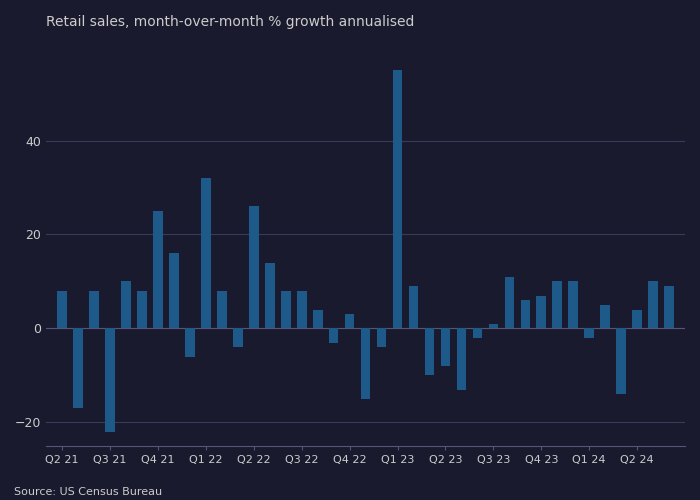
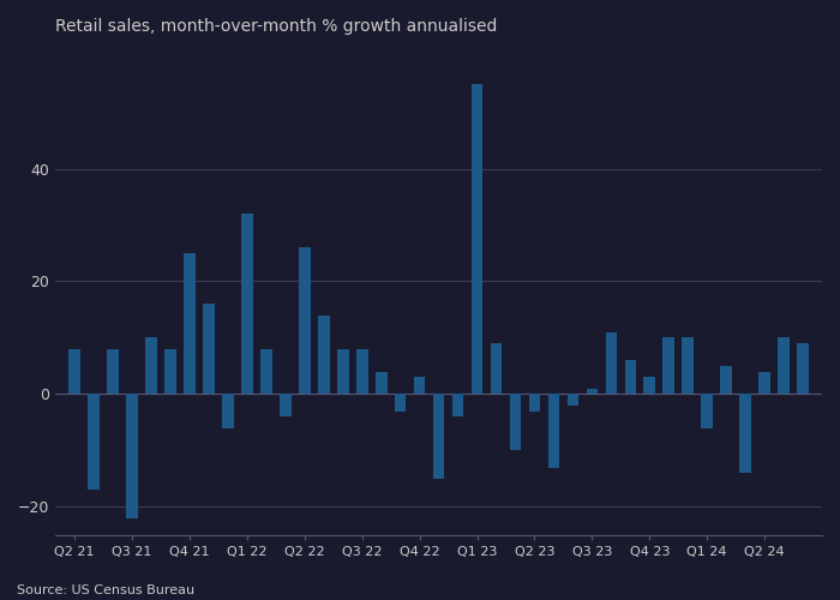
Q2 23: -8 -> -3
Q4 23: 7 -> 3
Q1 24: -2 -> -6
